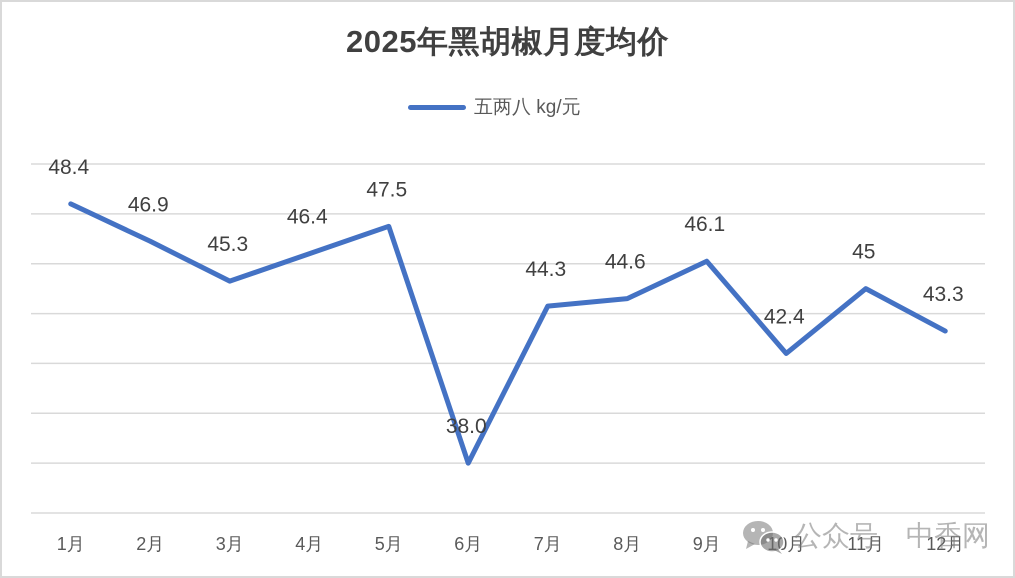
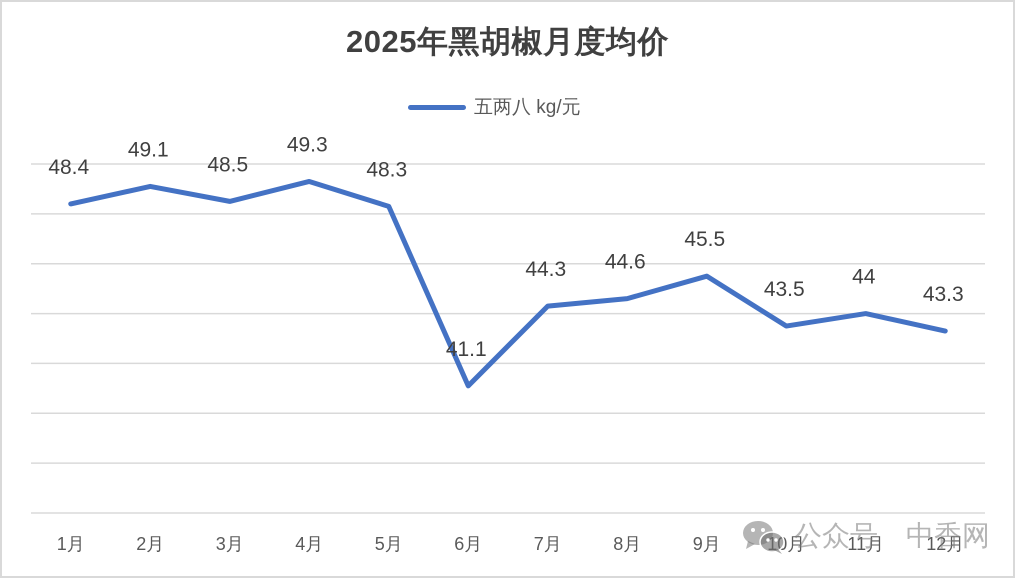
2月: 46.9 -> 49.1
3月: 45.3 -> 48.5
4月: 46.4 -> 49.3
5月: 47.5 -> 48.3
6月: 38.0 -> 41.1
9月: 46.1 -> 45.5
10月: 42.4 -> 43.5
11月: 45 -> 44
